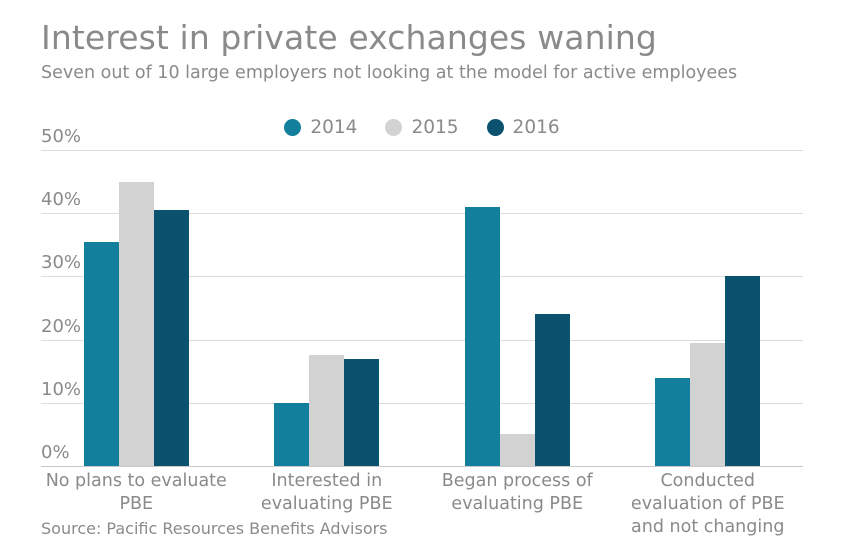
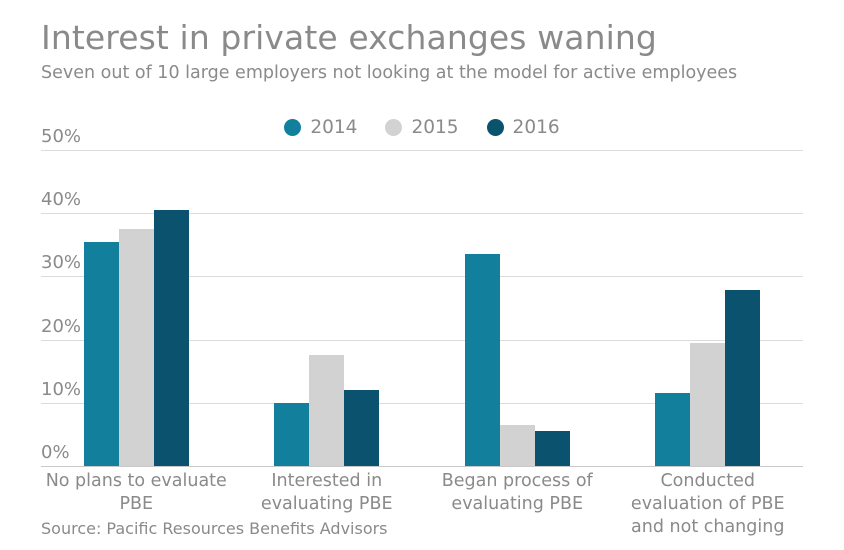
2015/No plans to evaluate PBE: 45% -> 38%
2016/Interested in evaluating PBE: 17% -> 12%
2014/Began process of evaluating PBE: 41% -> 34%
2015/Began process of evaluating PBE: 5% -> 6%
2016/Began process of evaluating PBE: 24% -> 6%
2014/Conducted evaluation of PBE and not changing: 14% -> 12%
2016/Conducted evaluation of PBE and not changing: 30% -> 28%
